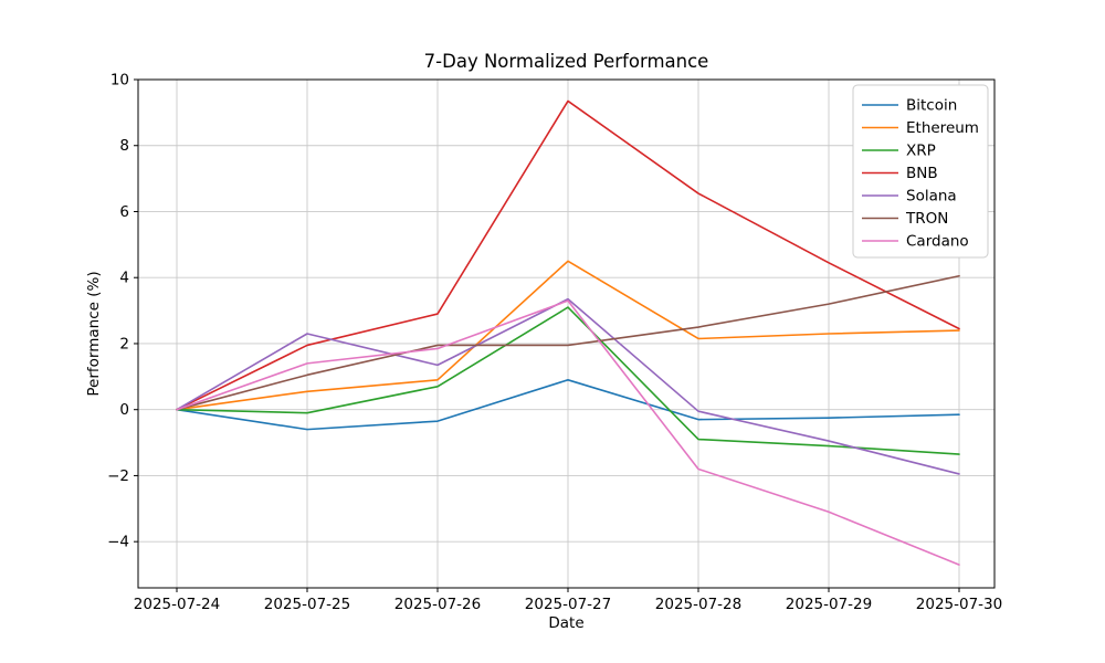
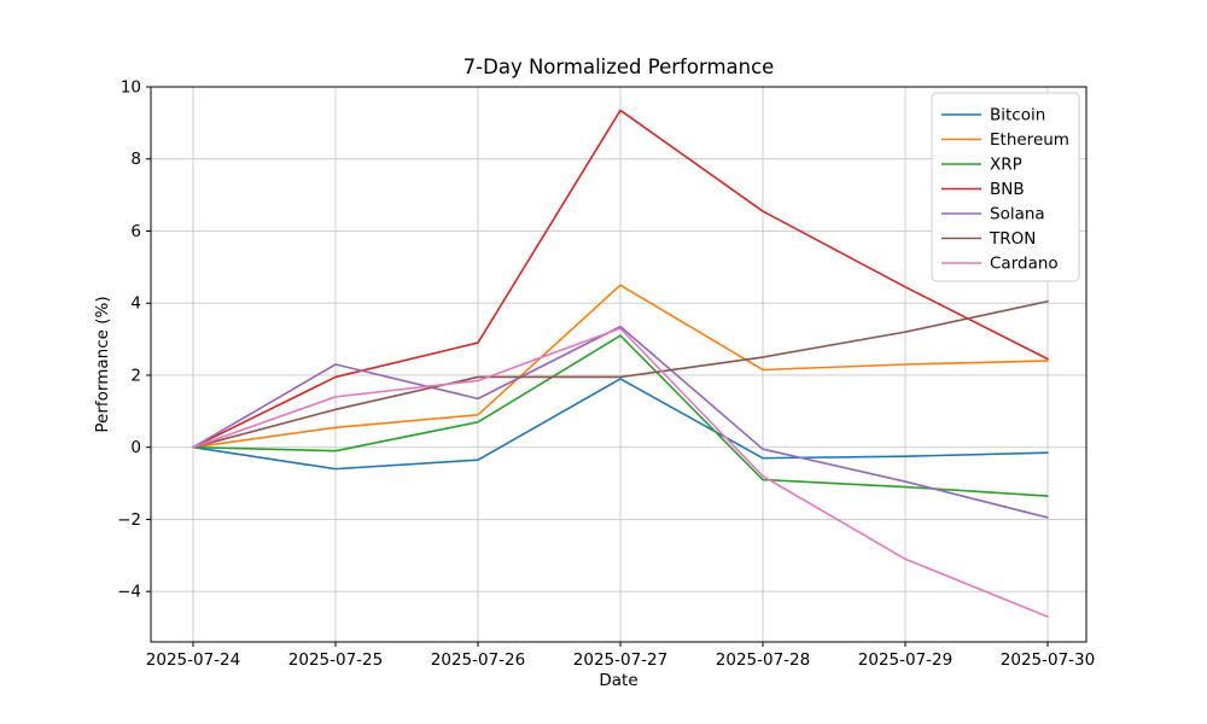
Bitcoin/2025-07-27: 0.9 -> 1.9
Cardano/2025-07-28: -1.8 -> -0.8
